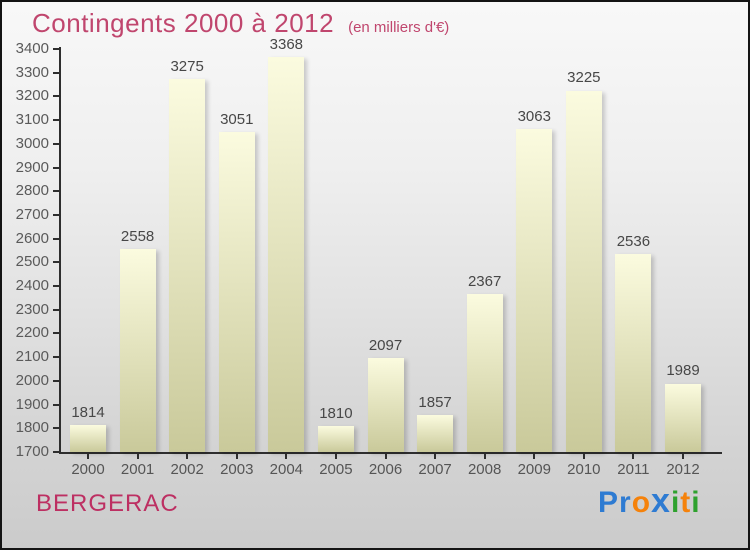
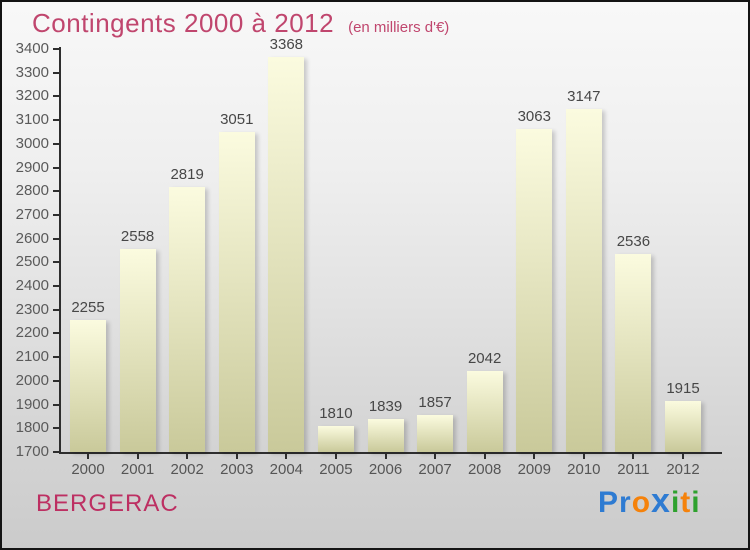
2000: 1814 -> 2255
2002: 3275 -> 2819
2006: 2097 -> 1839
2008: 2367 -> 2042
2010: 3225 -> 3147
2012: 1989 -> 1915
